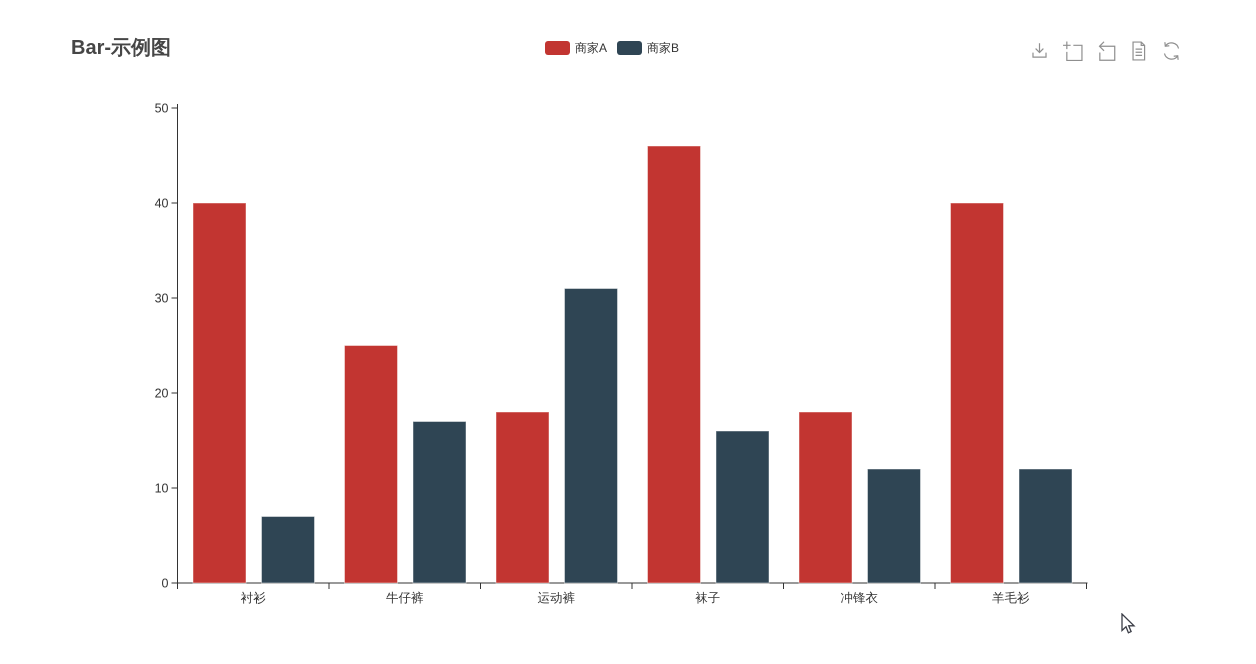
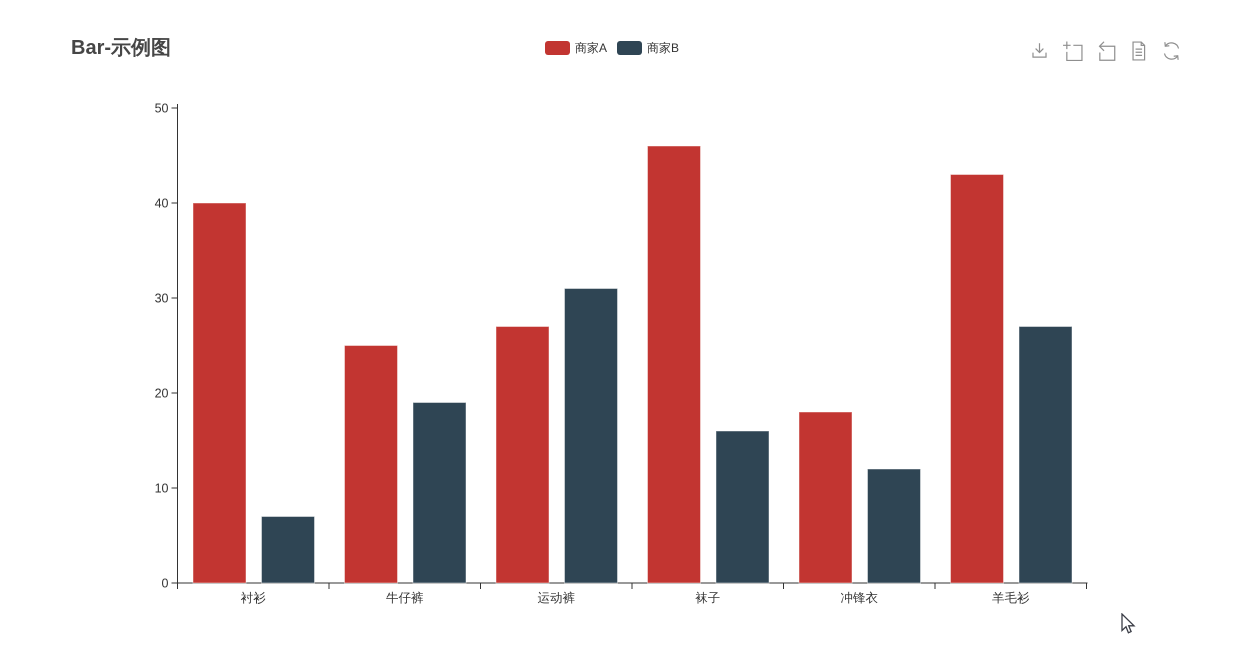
商家B/牛仔裤: 17 -> 19
商家A/运动裤: 18 -> 27
商家A/羊毛衫: 40 -> 43
商家B/羊毛衫: 12 -> 27
